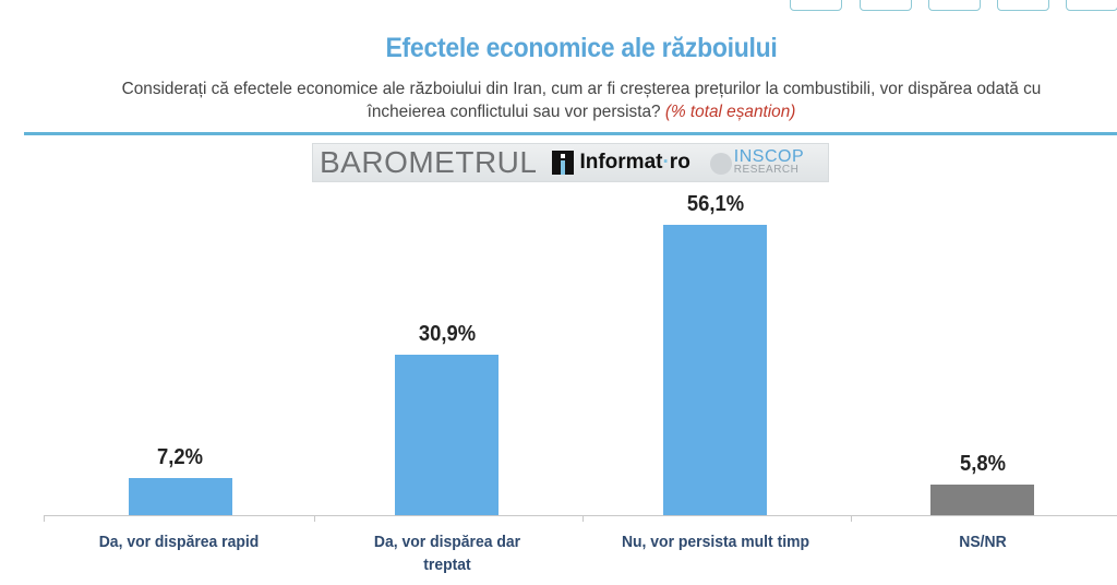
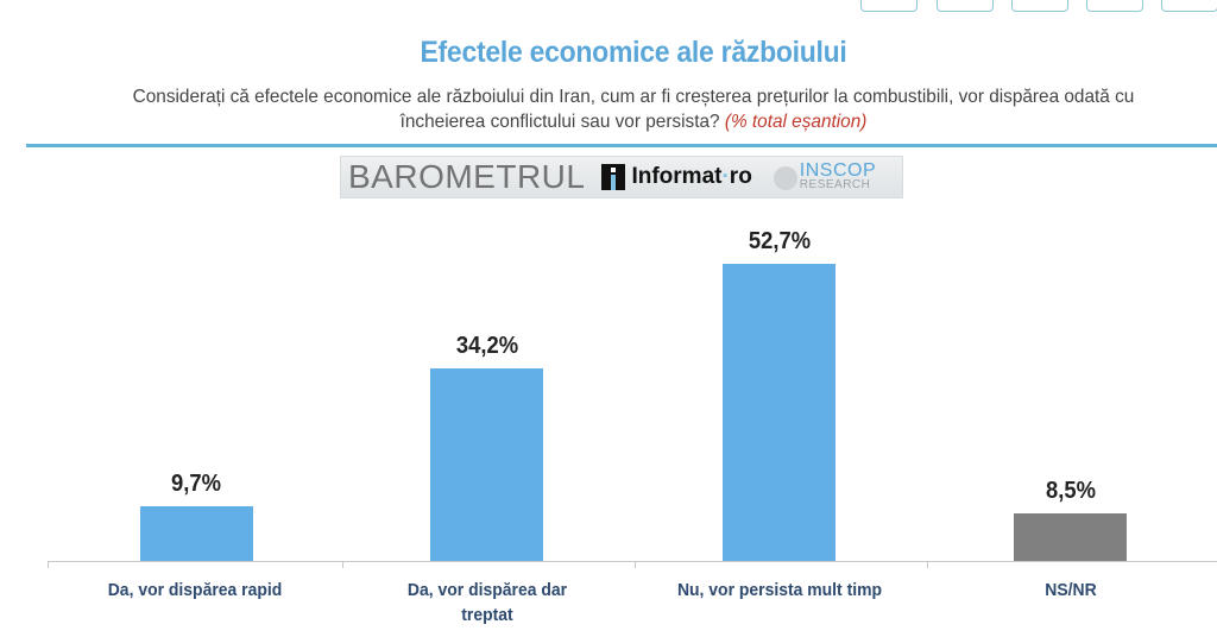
Da, vor dispărea rapid: 7,2% -> 9,7%
Da, vor dispărea dar treptat: 30,9% -> 34,2%
Nu, vor persista mult timp: 56,1% -> 52,7%
NS/NR: 5,8% -> 8,5%
